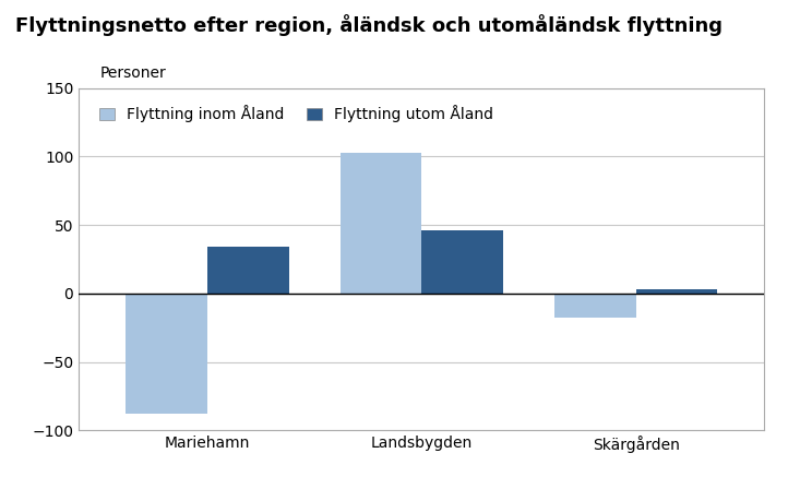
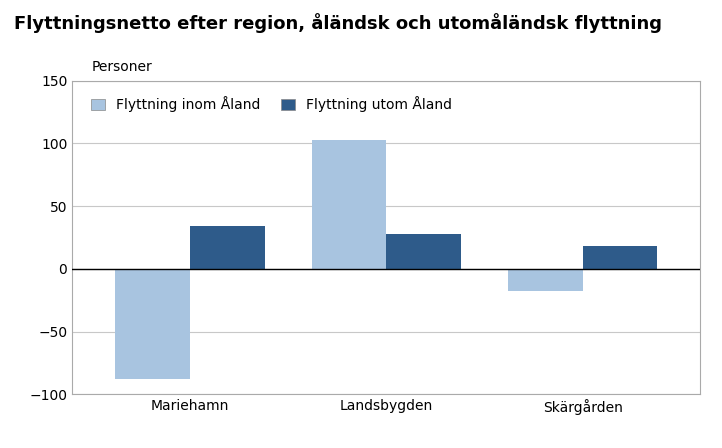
Flyttning utom Åland/Landsbygden: 46 -> 28
Flyttning utom Åland/Skärgården: 3 -> 18
